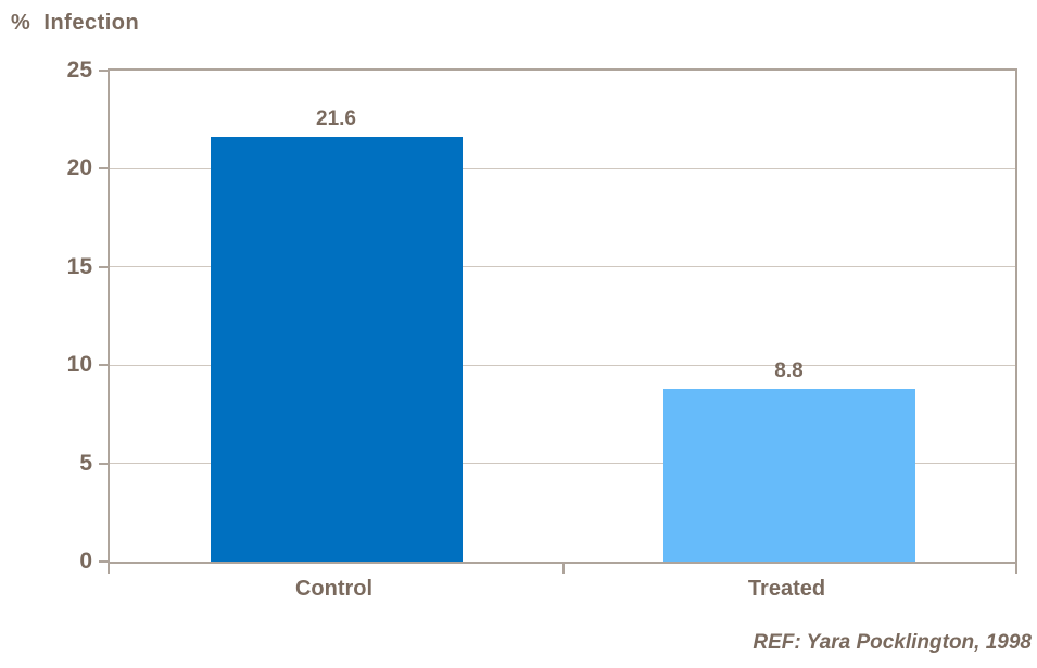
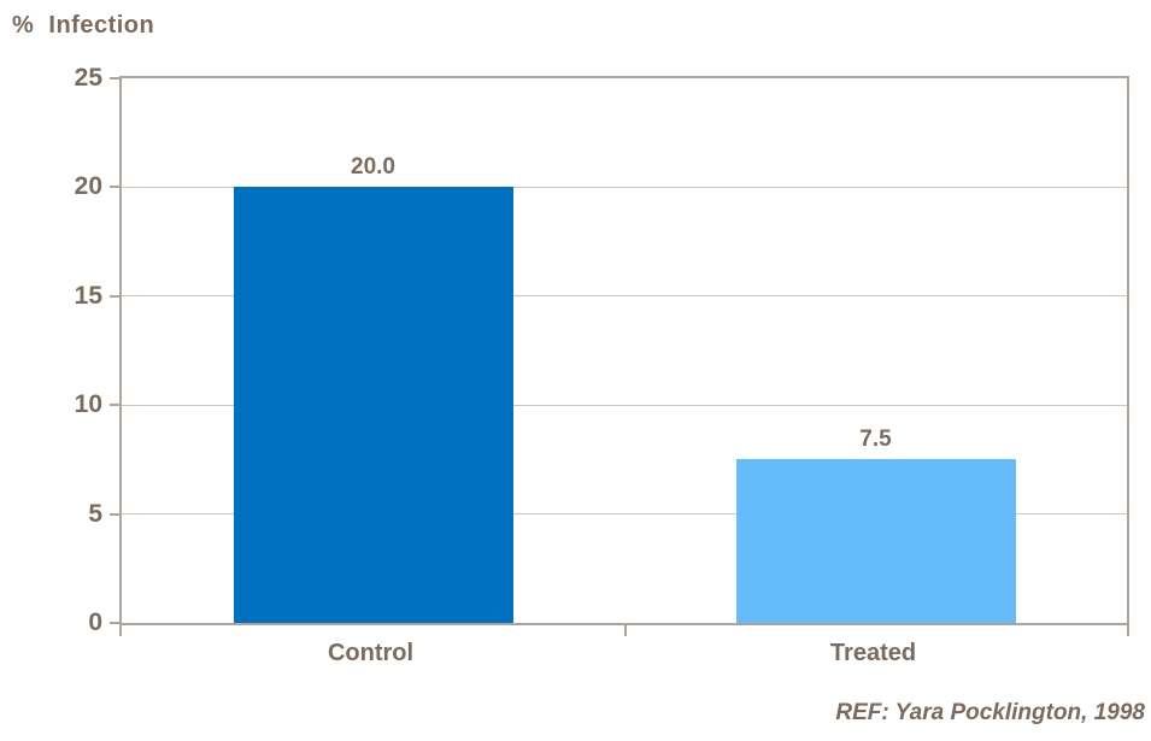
Control: 21.6 -> 20.0
Treated: 8.8 -> 7.5
